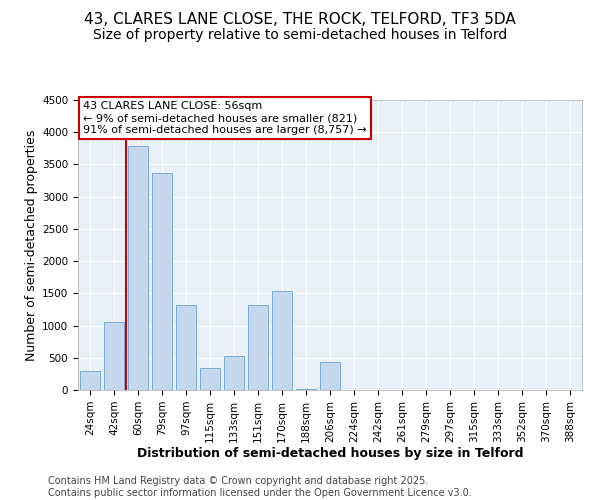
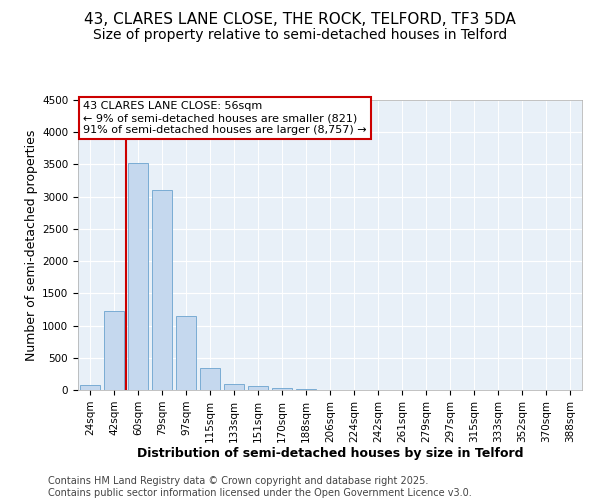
24sqm: 300 -> 80
42sqm: 1060 -> 1220
60sqm: 3780 -> 3520
79sqm: 3360 -> 3110
97sqm: 1320 -> 1150
133sqm: 520 -> 100
151sqm: 1320 -> 60
170sqm: 1540 -> 40
206sqm: 440 -> 0
